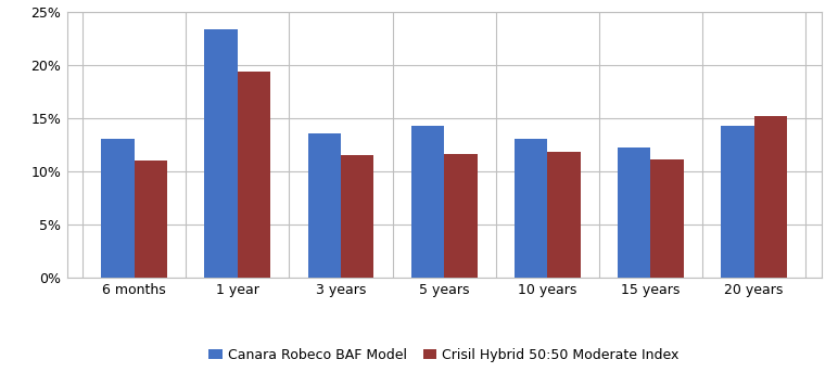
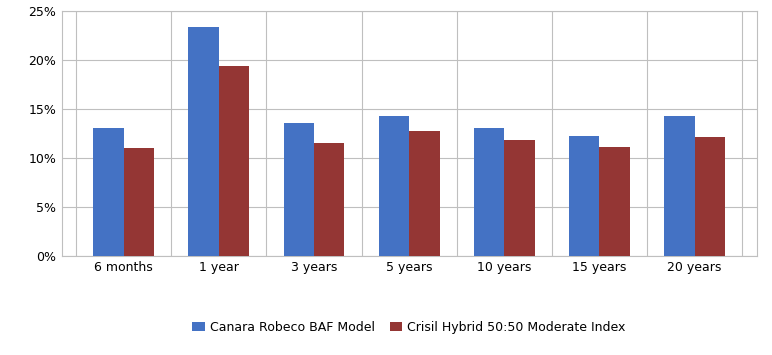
Crisil Hybrid 50:50 Moderate Index/5 years: 11.6% -> 12.7%
Crisil Hybrid 50:50 Moderate Index/20 years: 15.2% -> 12.1%
